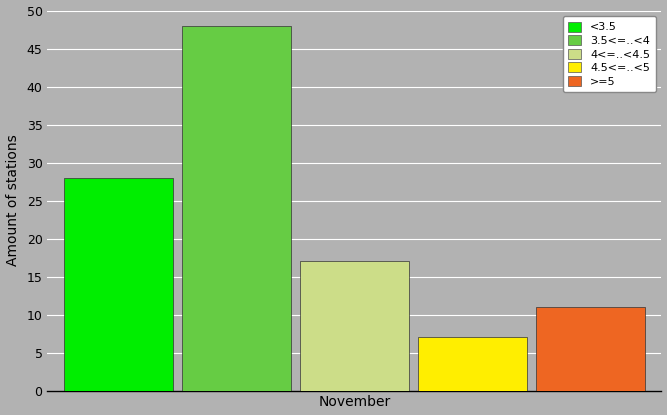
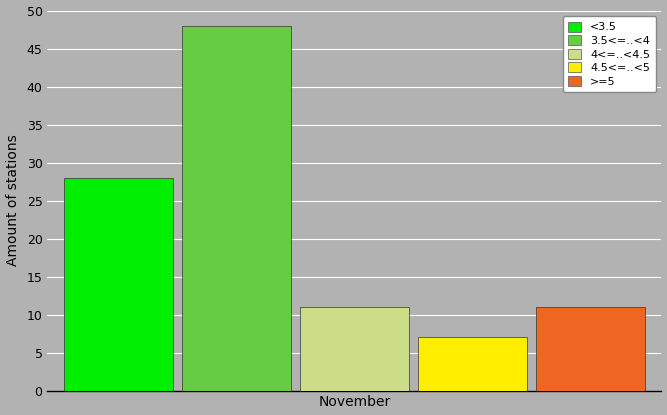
November: 17 -> 11
